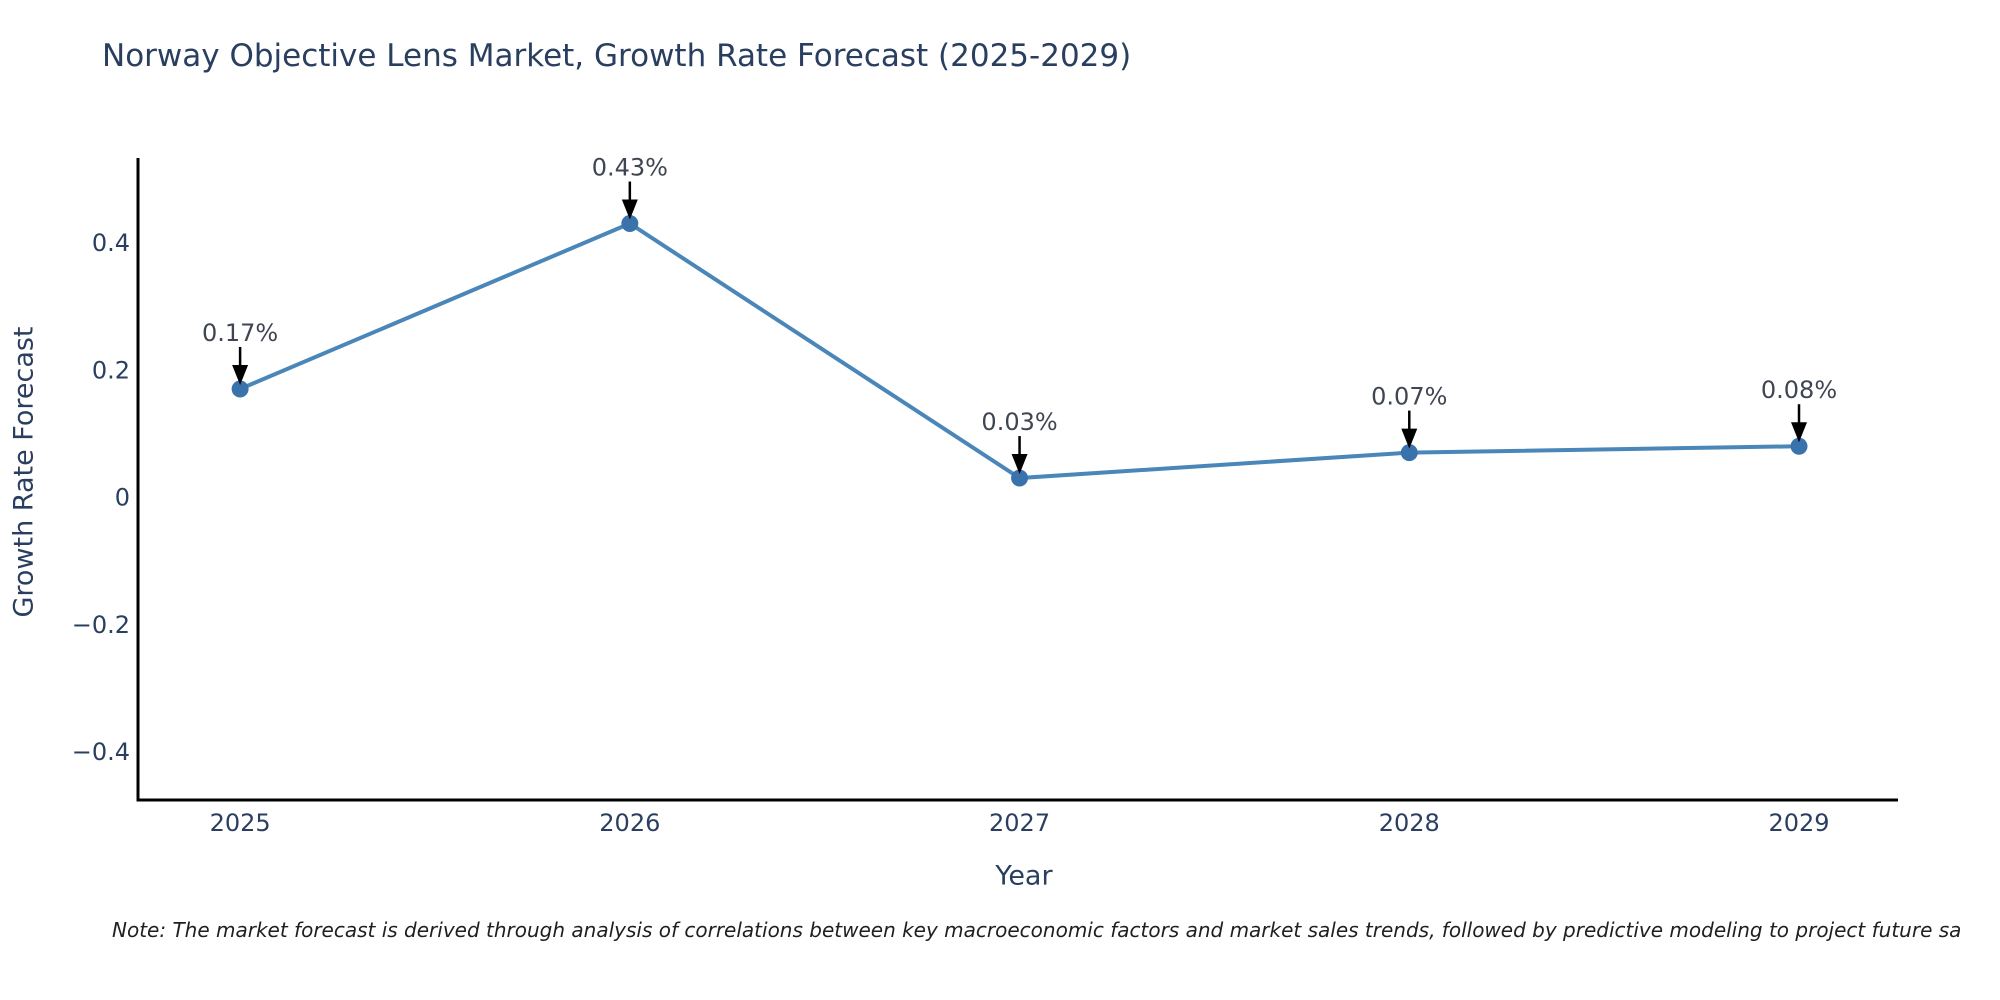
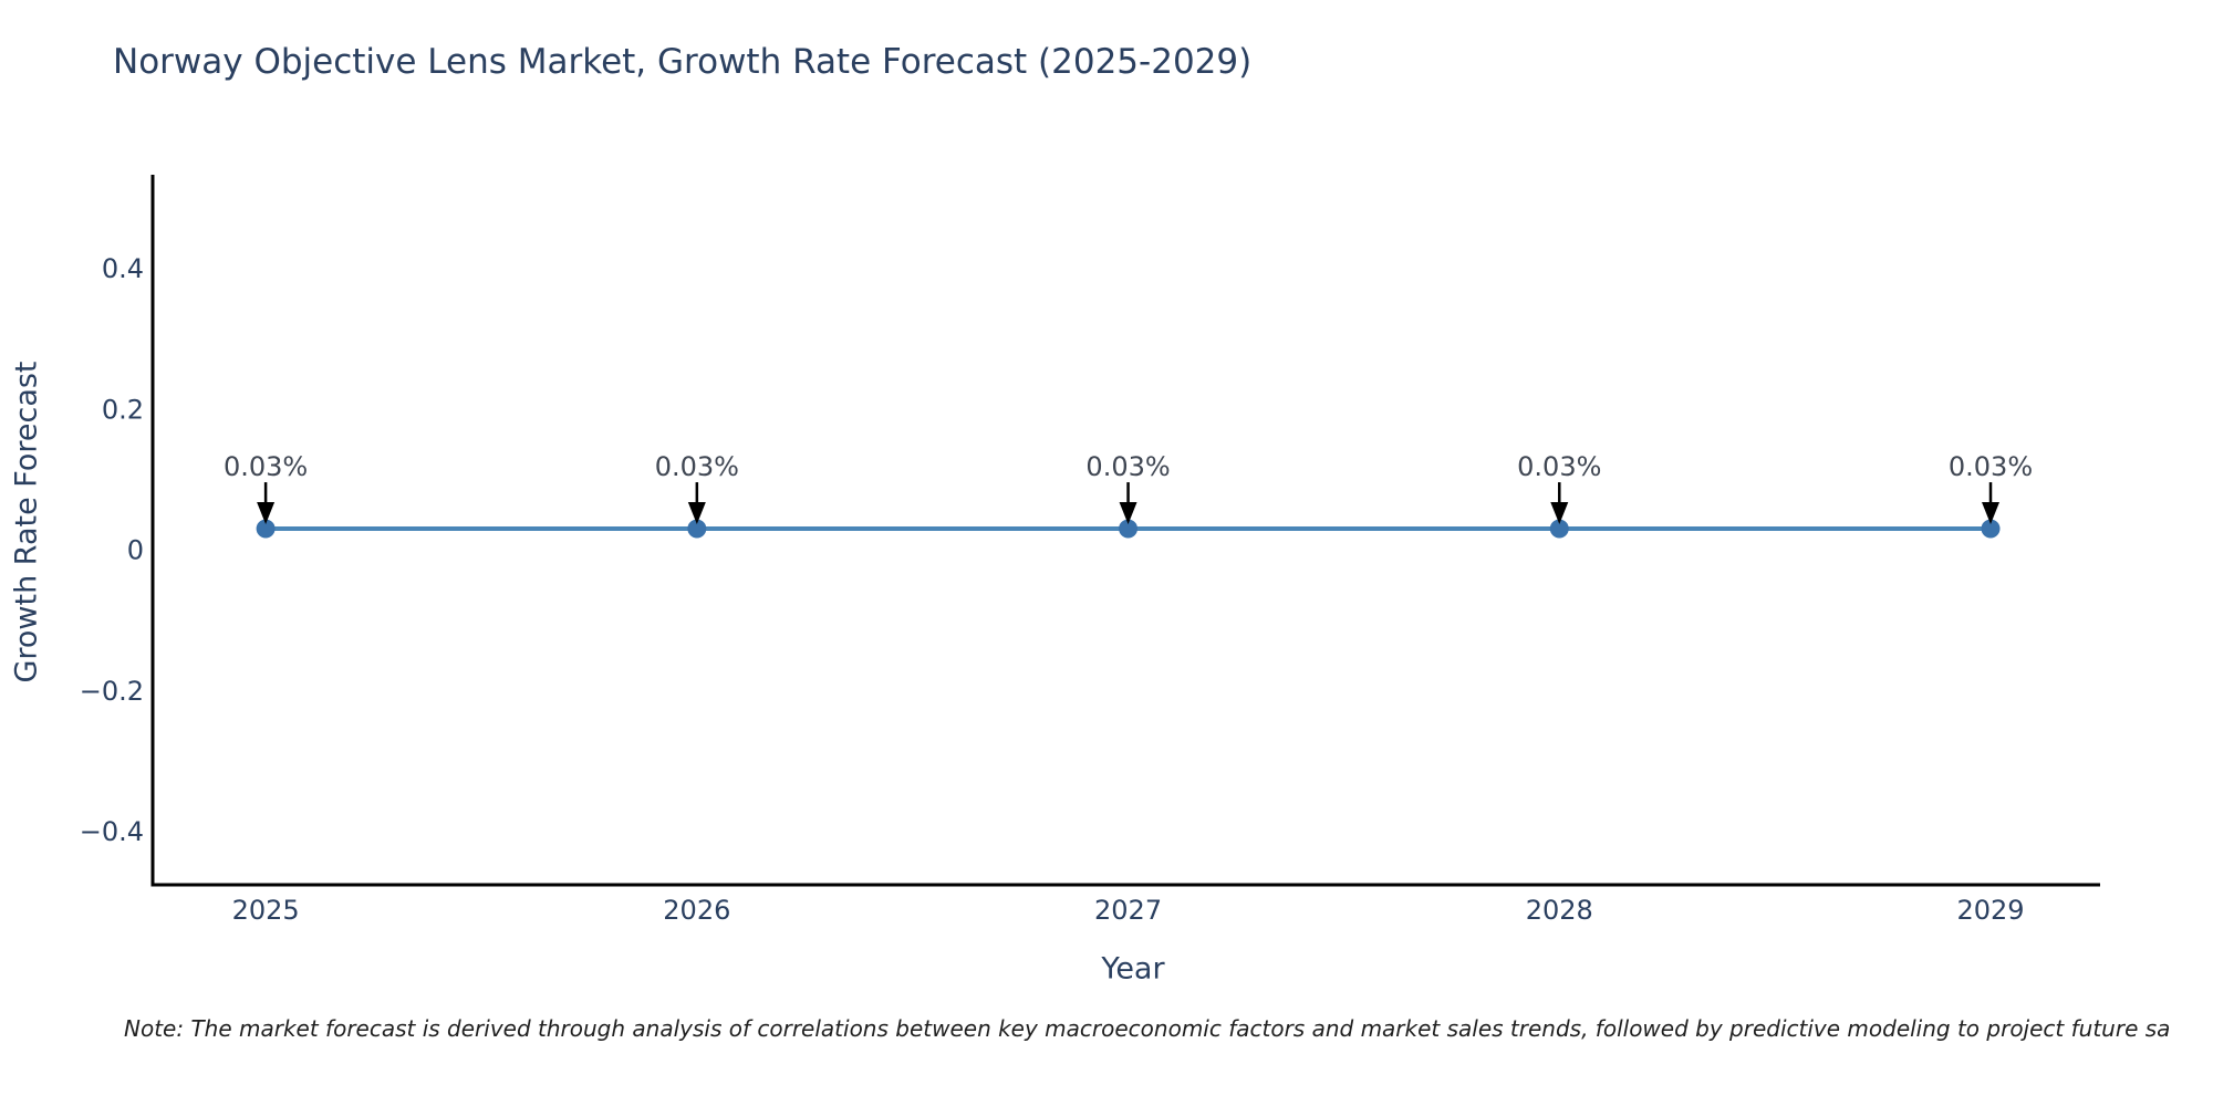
2025: 0.17% -> 0.03%
2026: 0.43% -> 0.03%
2028: 0.07% -> 0.03%
2029: 0.08% -> 0.03%
